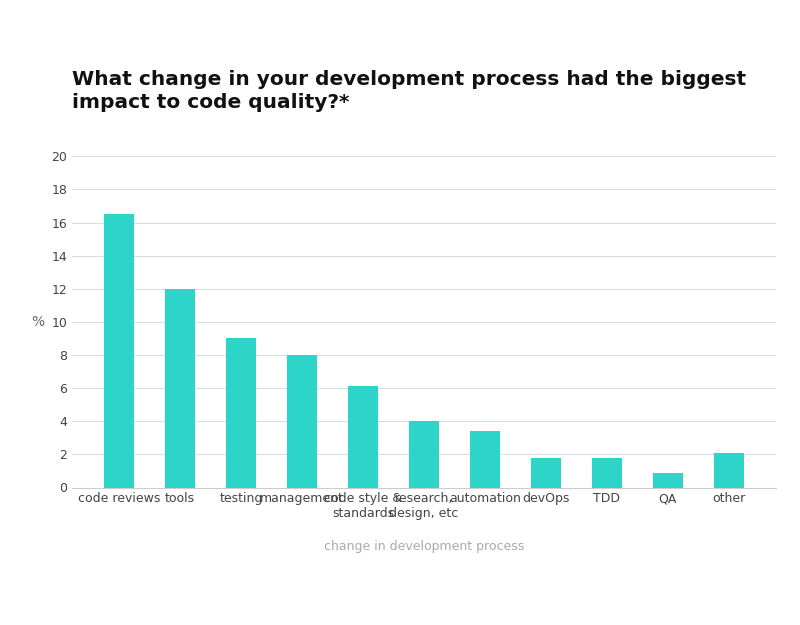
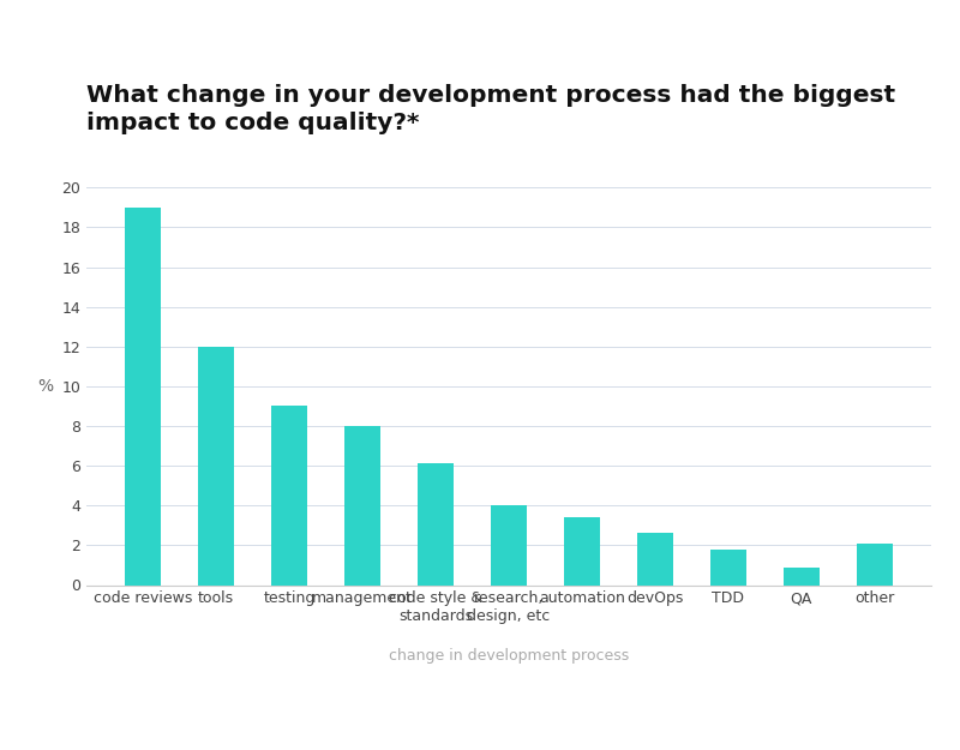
code reviews: 16.5 -> 19.0
devOps: 1.8 -> 2.6
